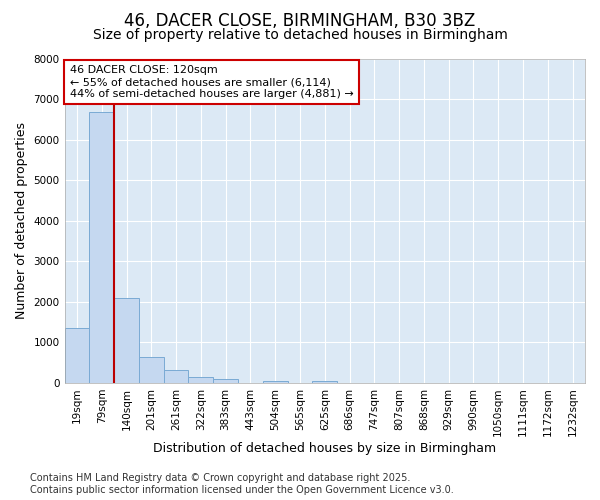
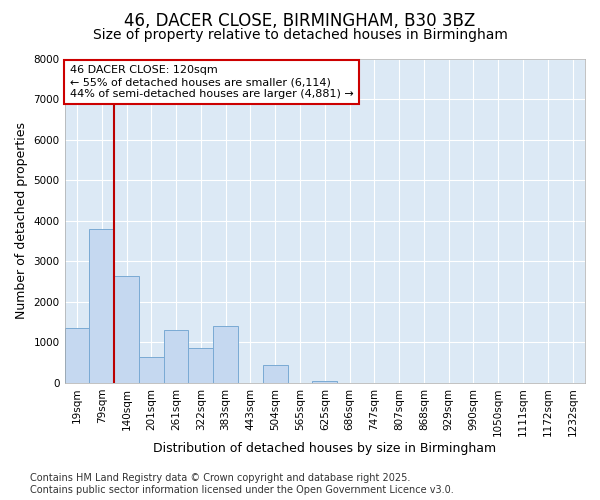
79sqm: 6680 -> 3800
140sqm: 2100 -> 2650
261sqm: 320 -> 1300
322sqm: 150 -> 850
383sqm: 90 -> 1400
504sqm: 50 -> 450
